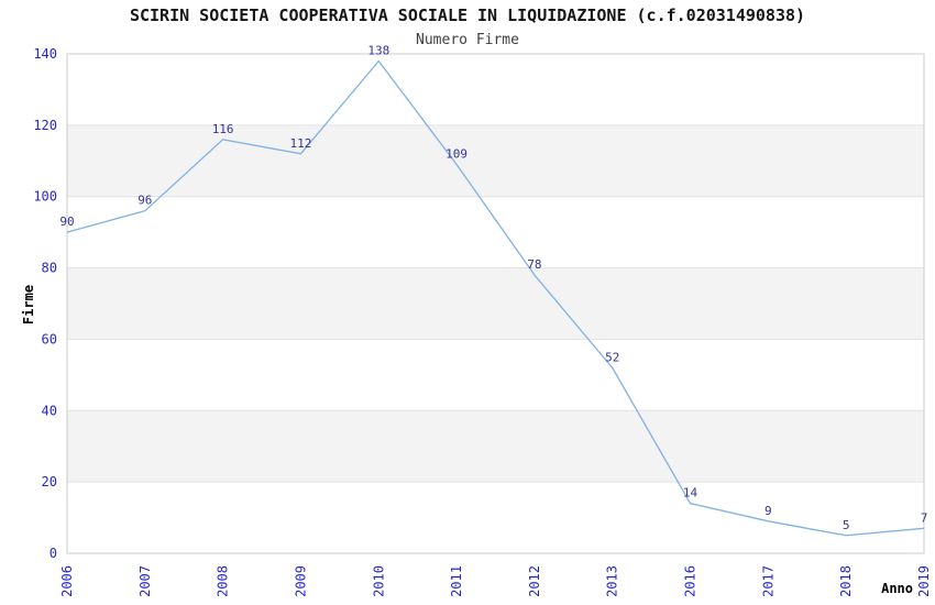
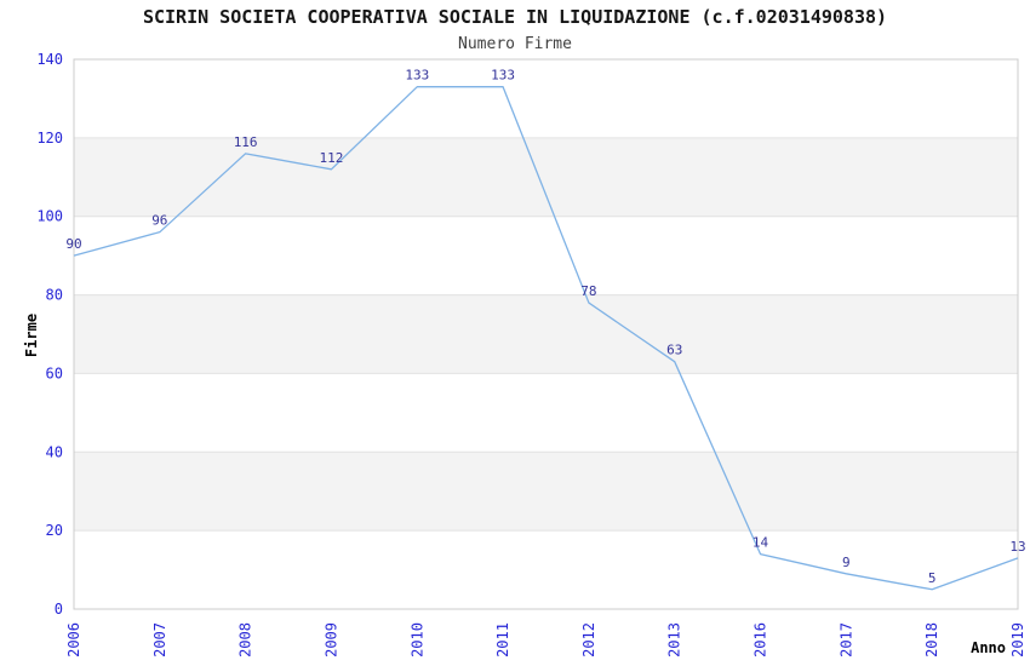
2010: 138 -> 133
2011: 109 -> 133
2013: 52 -> 63
2019: 7 -> 13
